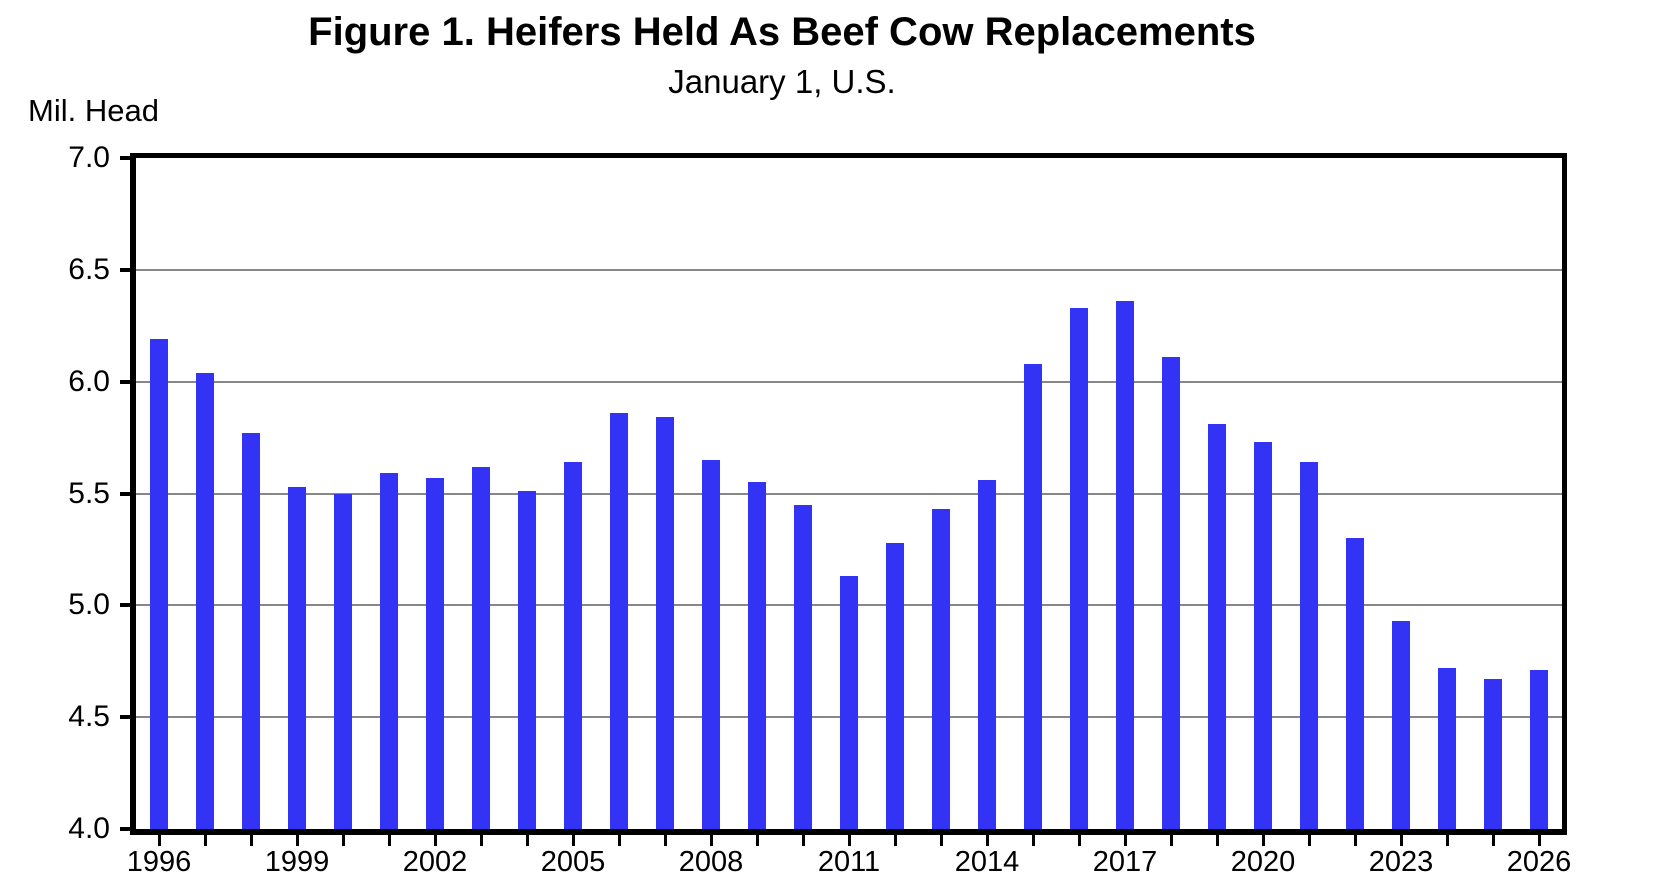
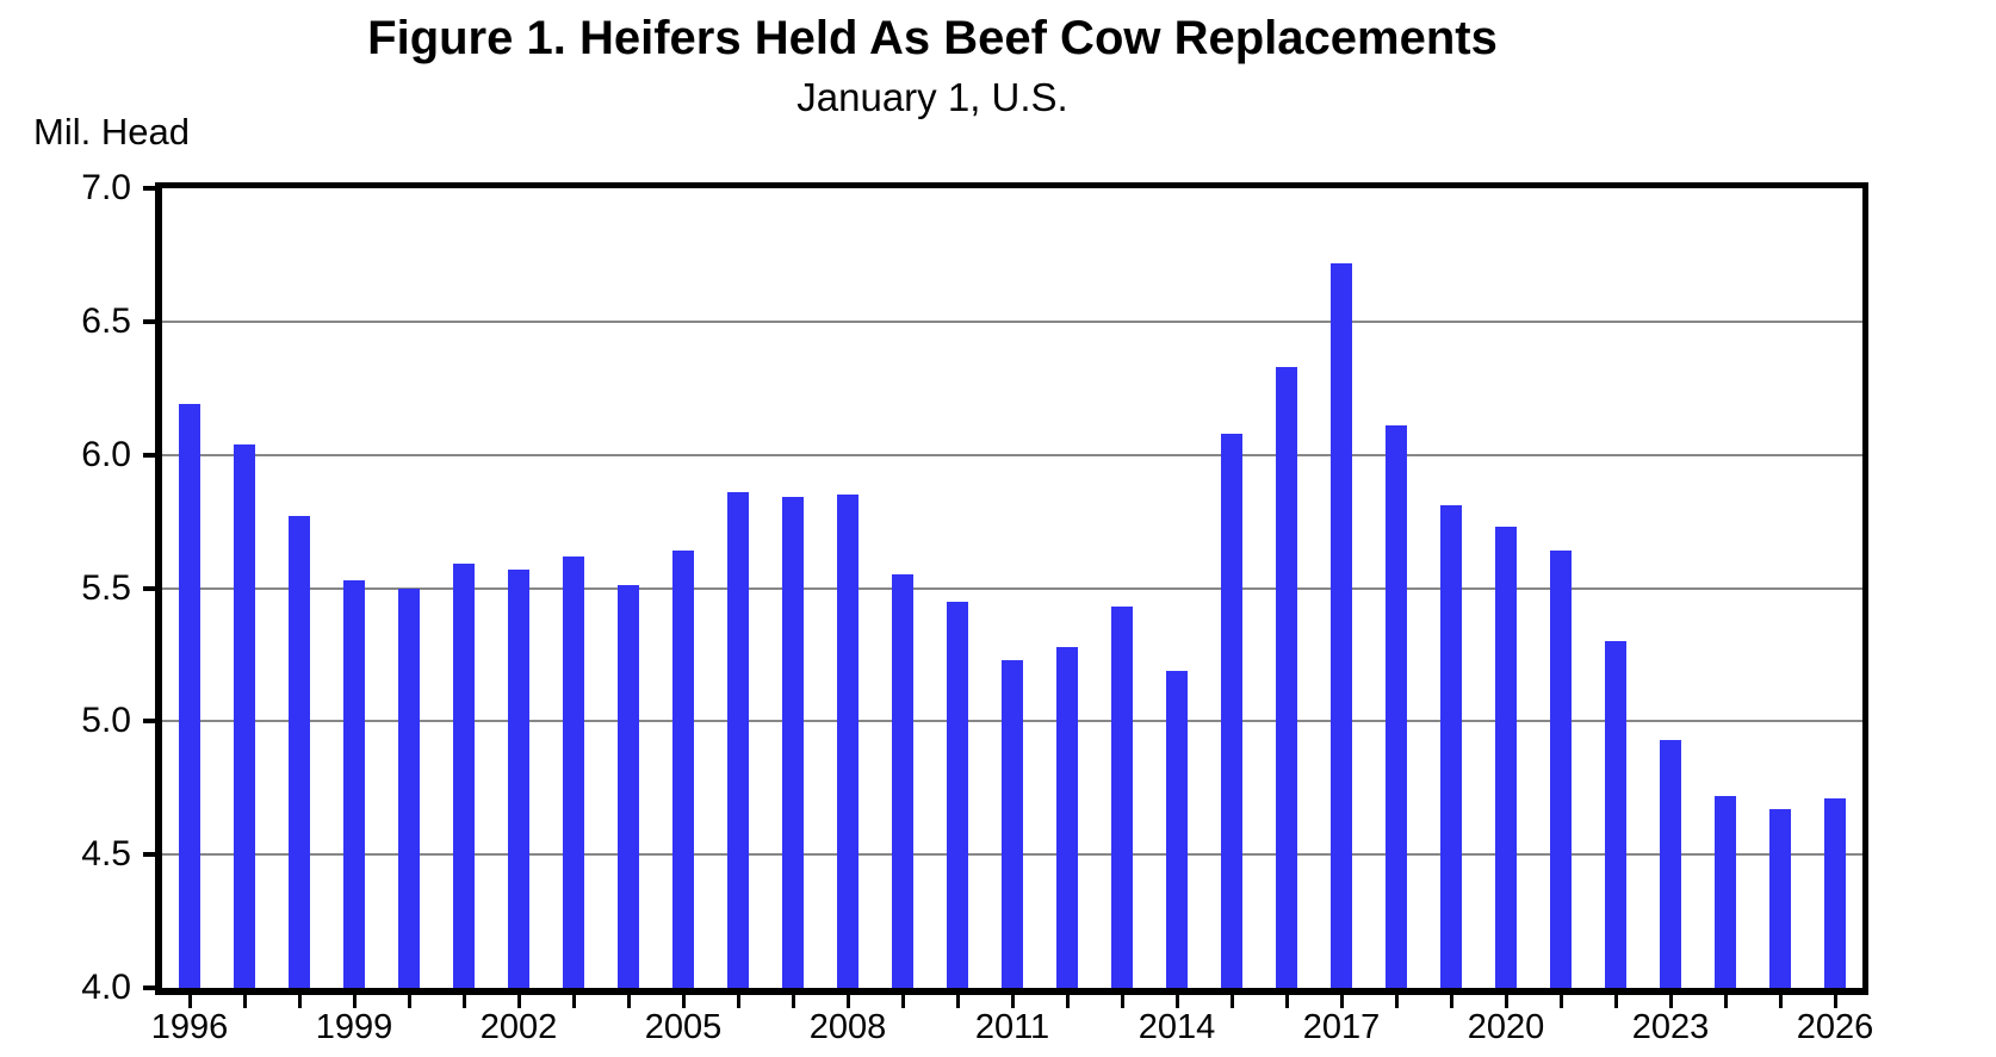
2008: 5.65 -> 5.85
2011: 5.13 -> 5.23
2014: 5.56 -> 5.19
2017: 6.36 -> 6.72
